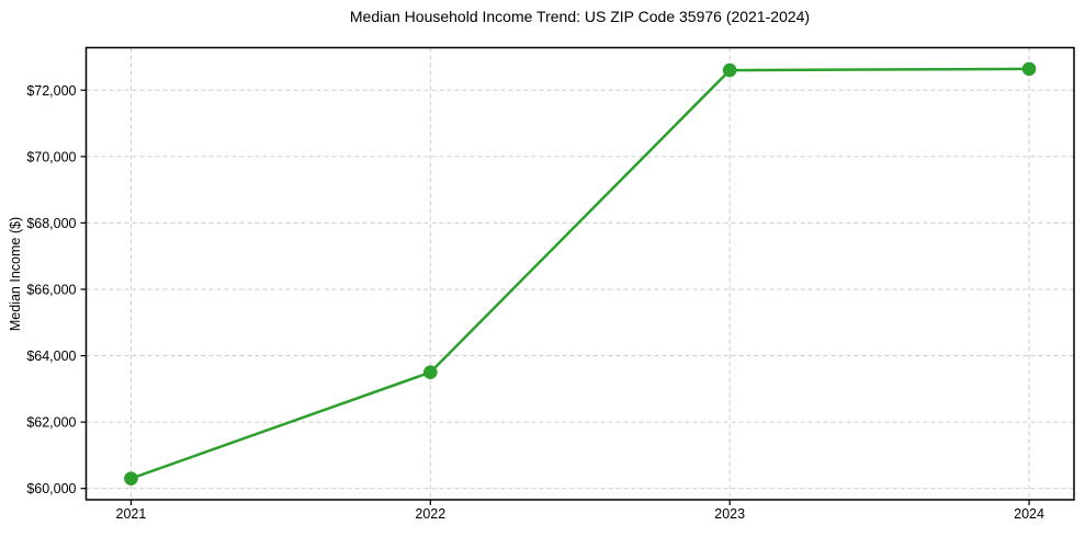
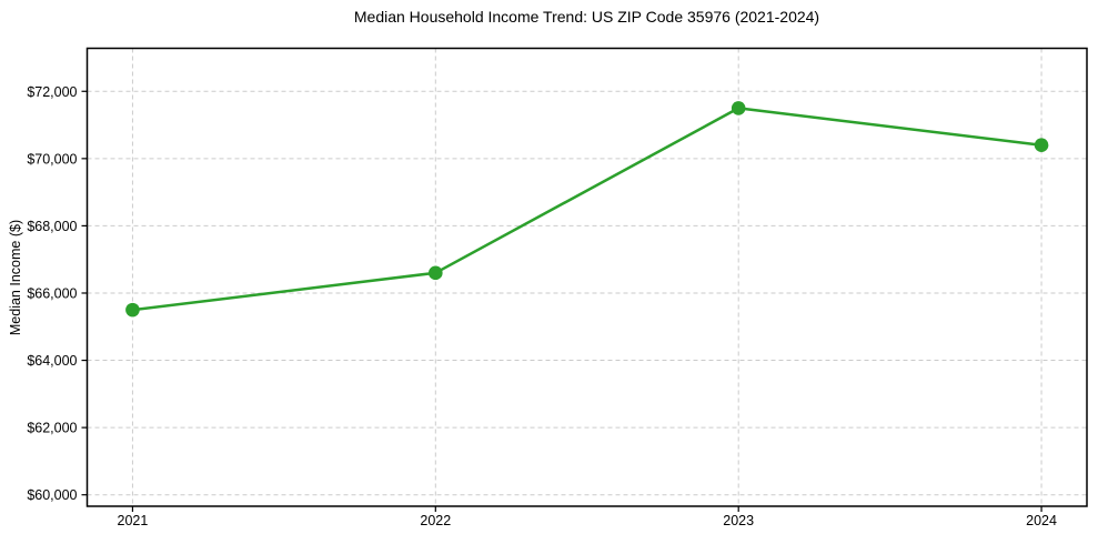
2021: $60300 -> $65500
2022: $63500 -> $66600
2023: $72600 -> $71500
2024: $72600 -> $70400
